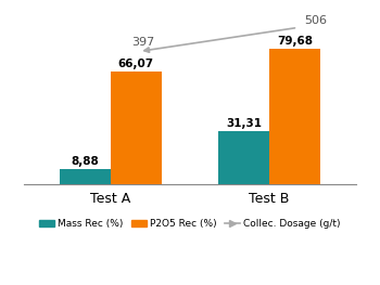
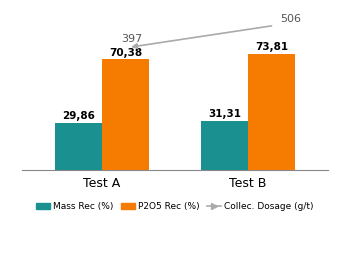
Mass Rec (%)/Test A: 8,88 -> 29,86
P2O5 Rec (%)/Test A: 66,07 -> 70,38
P2O5 Rec (%)/Test B: 79,68 -> 73,81
